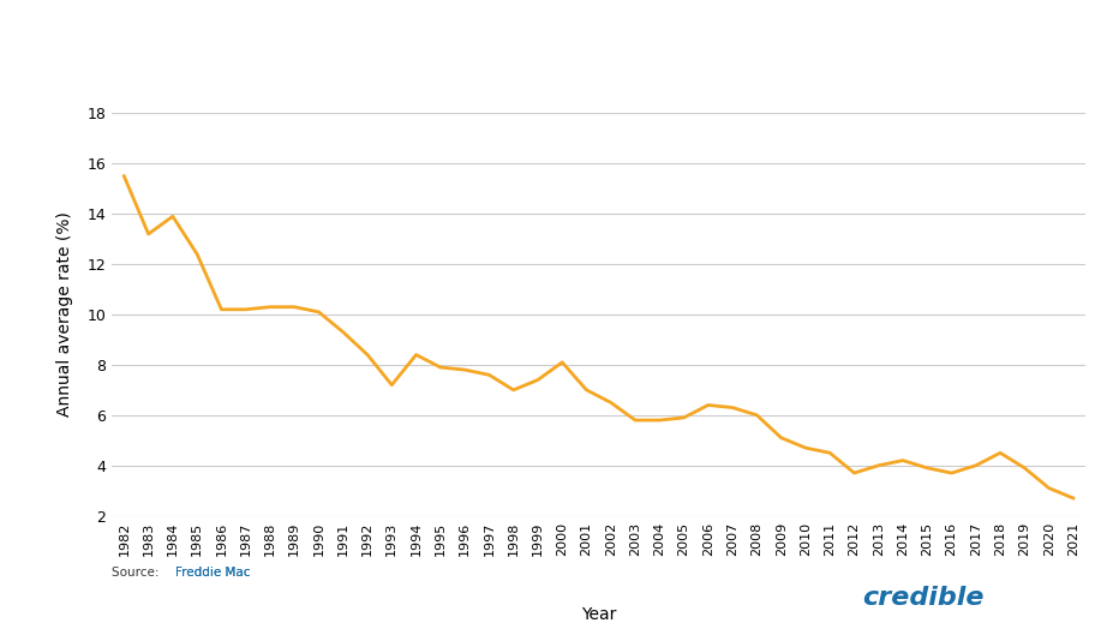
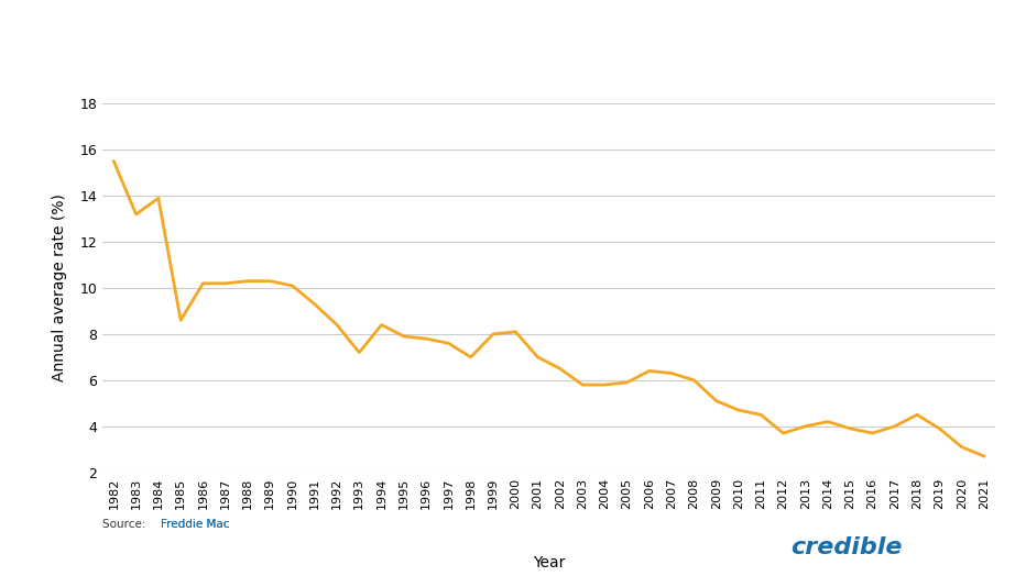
1985: 12.4 -> 8.6
1999: 7.4 -> 8.0
